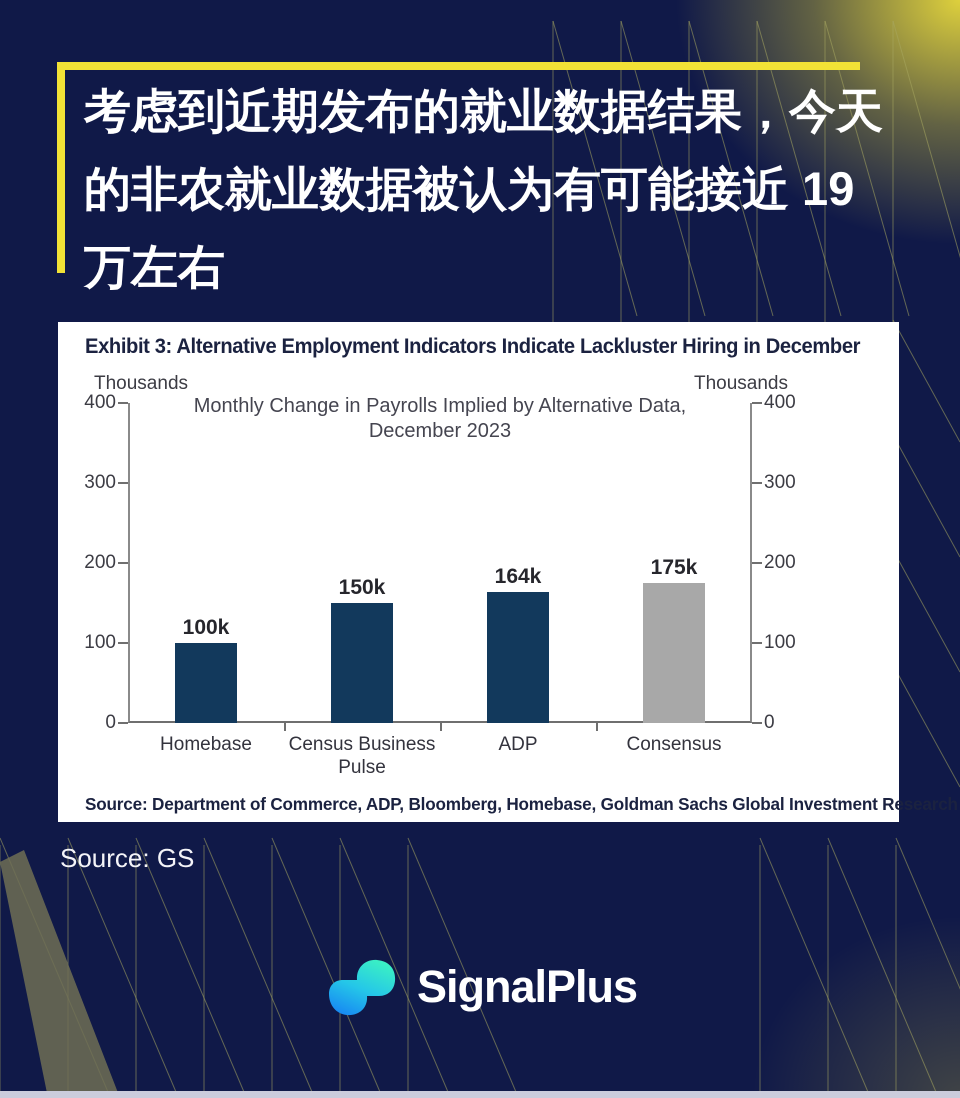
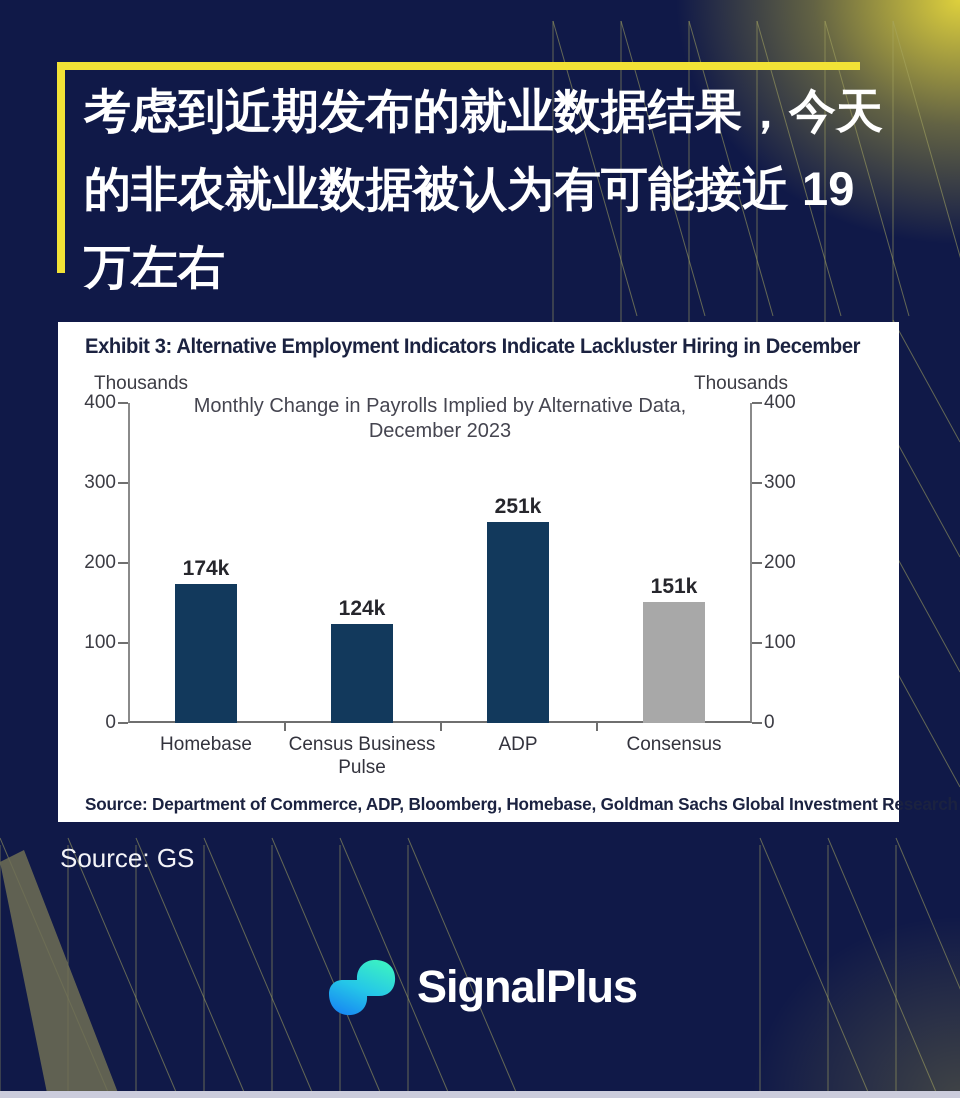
Homebase: 100k -> 174k
Census Business Pulse: 150k -> 124k
ADP: 164k -> 251k
Consensus: 175k -> 151k
